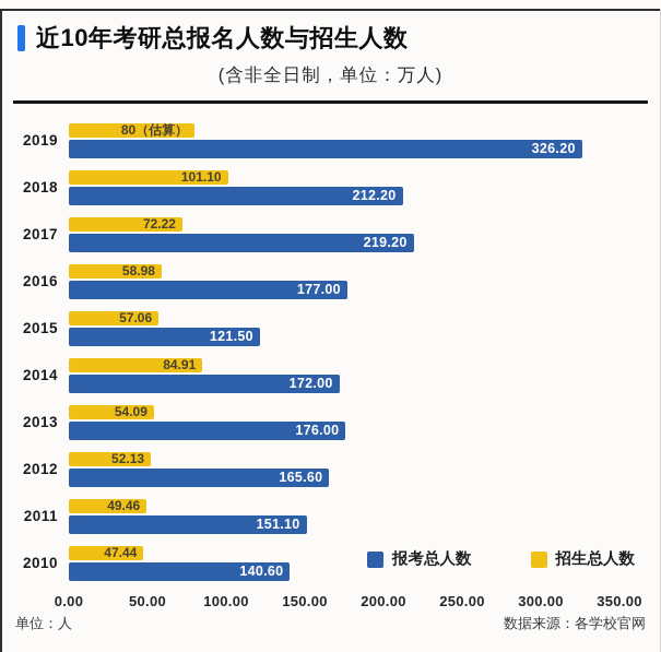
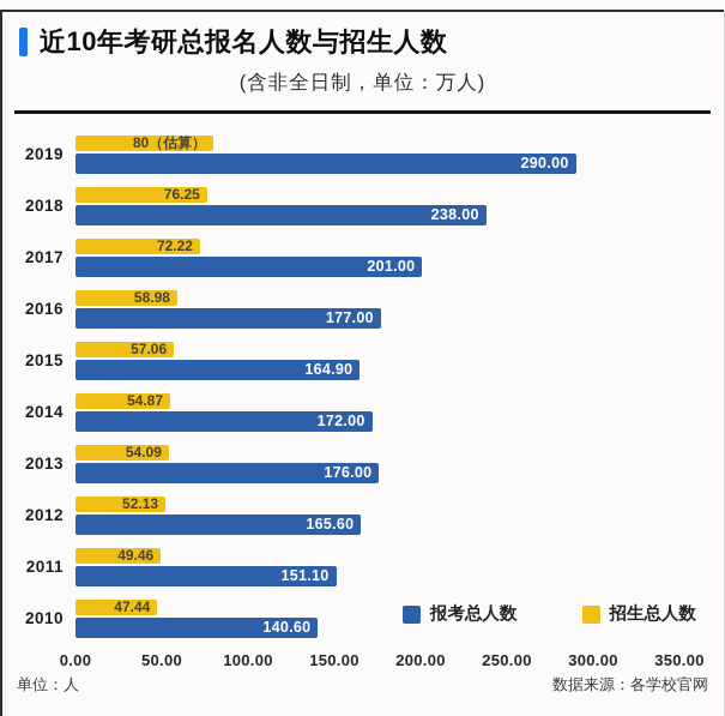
报考总人数/2019: 326.20 -> 290.00
报考总人数/2018: 212.20 -> 238.00
招生总人数/2018: 101.10 -> 76.25
报考总人数/2017: 219.20 -> 201.00
报考总人数/2015: 121.50 -> 164.90
招生总人数/2014: 84.91 -> 54.87
